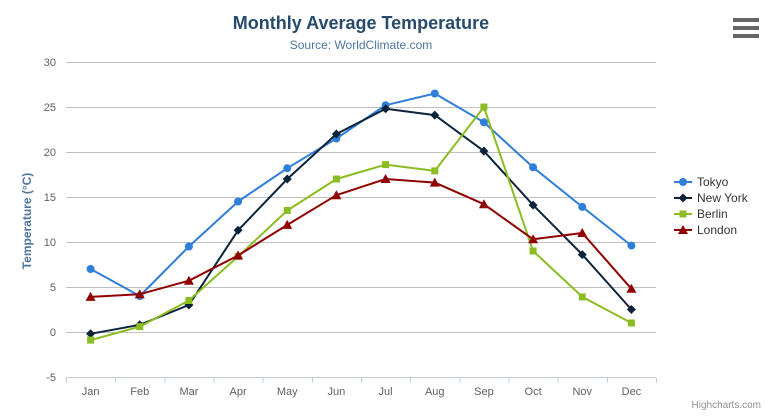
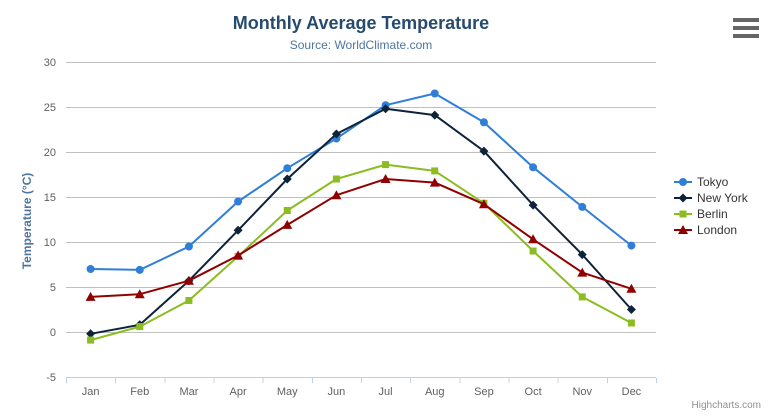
Tokyo/Feb: 4 -> 7
New York/Mar: 3 -> 6
Berlin/Sep: 25 -> 14
London/Nov: 11 -> 7
